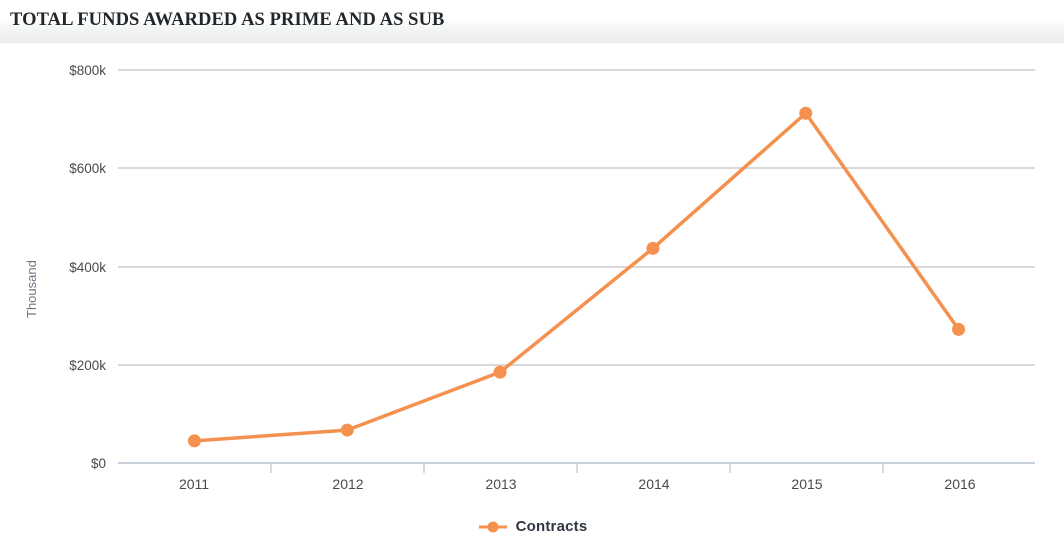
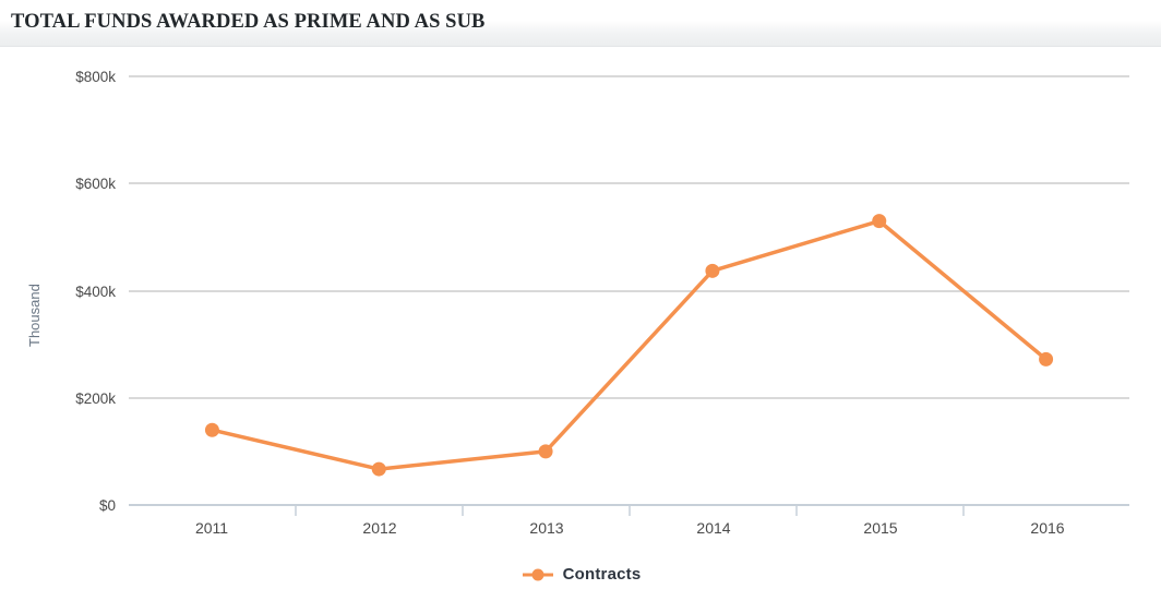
2011: $40k -> $140k
2013: $180k -> $100k
2015: $710k -> $530k
